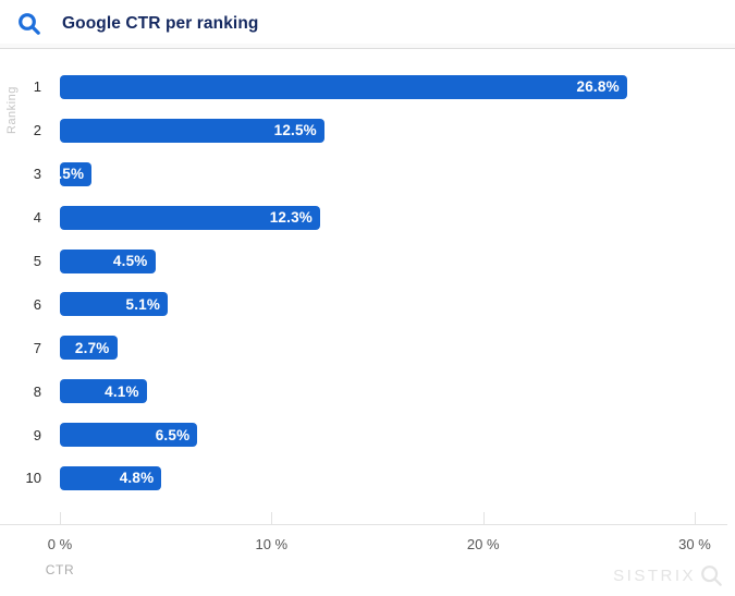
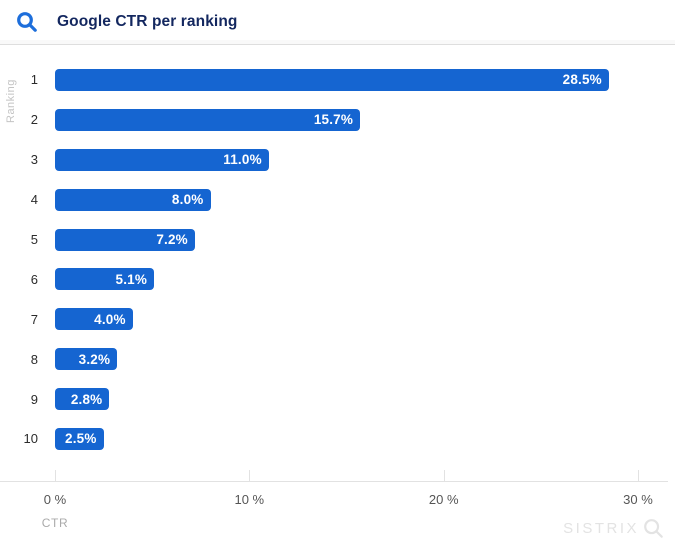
1: 26.8% -> 28.5%
2: 12.5% -> 15.7%
3: 1.5% -> 11.0%
4: 12.3% -> 8.0%
5: 4.5% -> 7.2%
7: 2.7% -> 4.0%
8: 4.1% -> 3.2%
9: 6.5% -> 2.8%
10: 4.8% -> 2.5%
